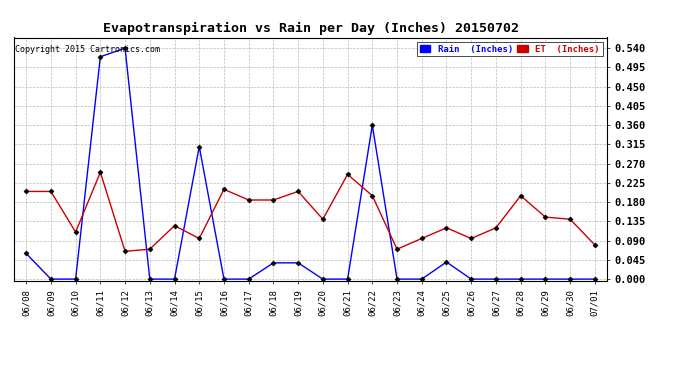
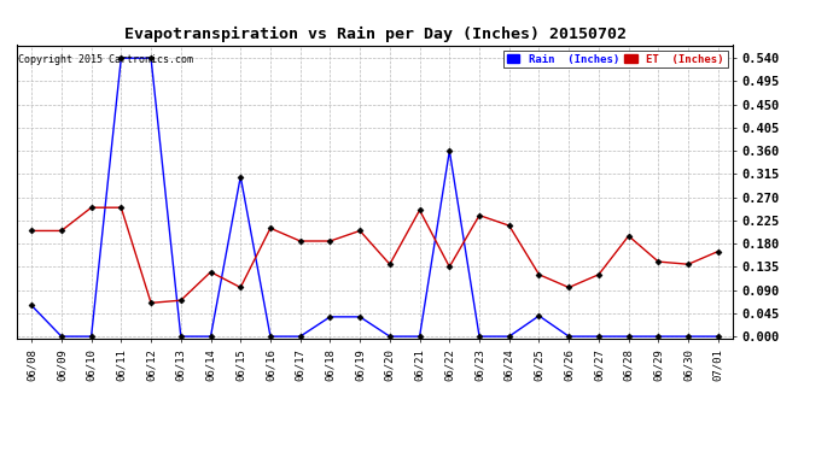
ET (Inches)/06/10: 0.110 -> 0.250
Rain (Inches)/06/11: 0.520 -> 0.540
ET (Inches)/06/22: 0.195 -> 0.135
ET (Inches)/06/23: 0.070 -> 0.235
ET (Inches)/06/24: 0.095 -> 0.215
ET (Inches)/07/01: 0.080 -> 0.165
